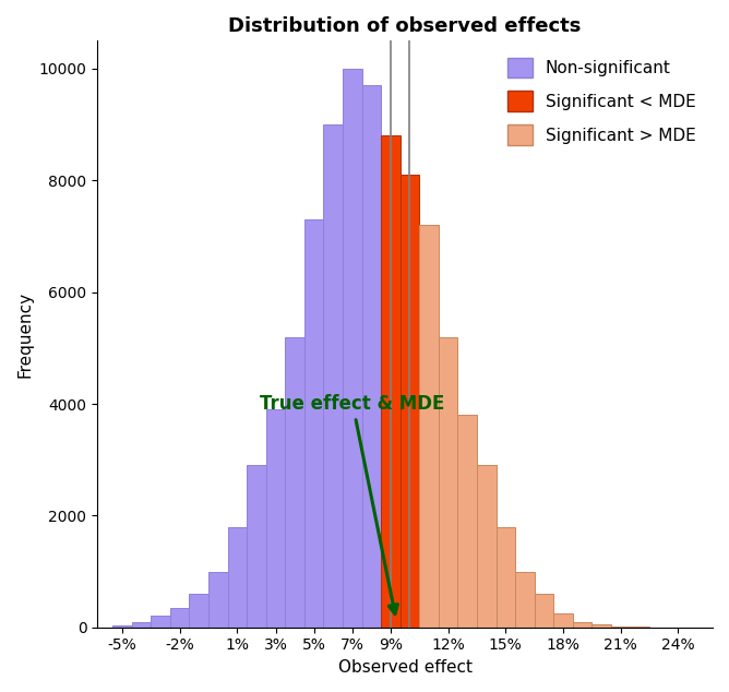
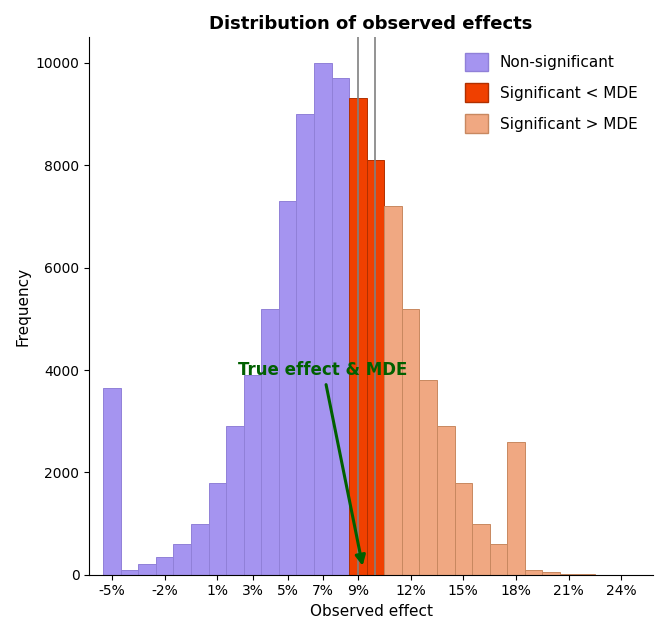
-5%: 30 -> 3640
9%: 8800 -> 9320
18%: 250 -> 2600
